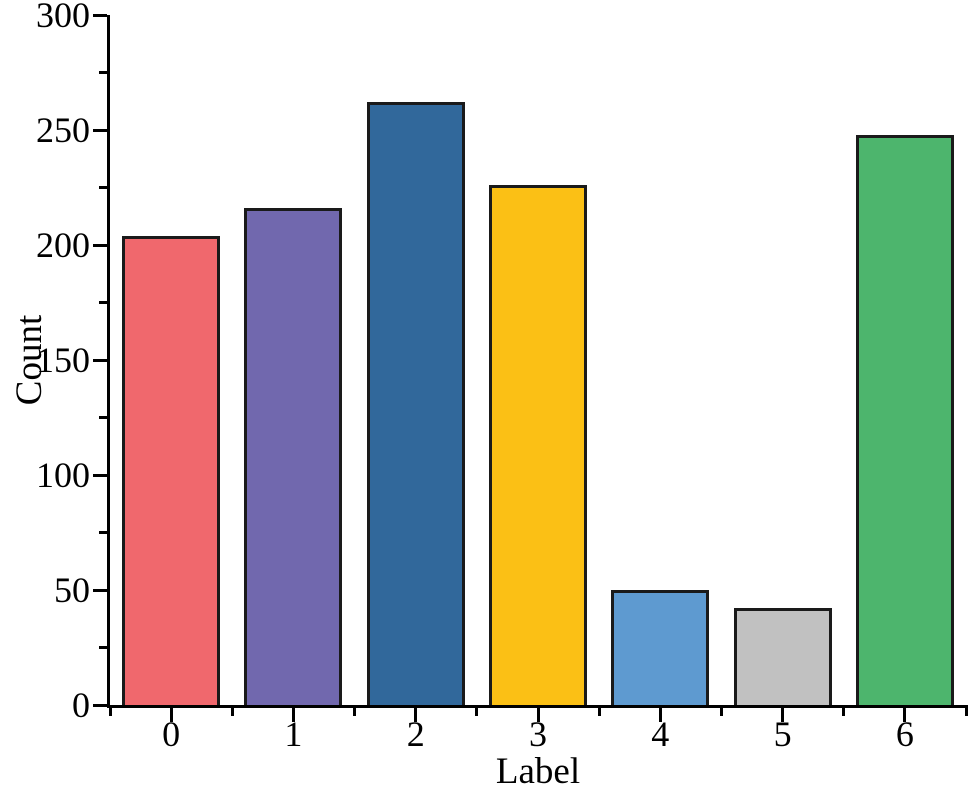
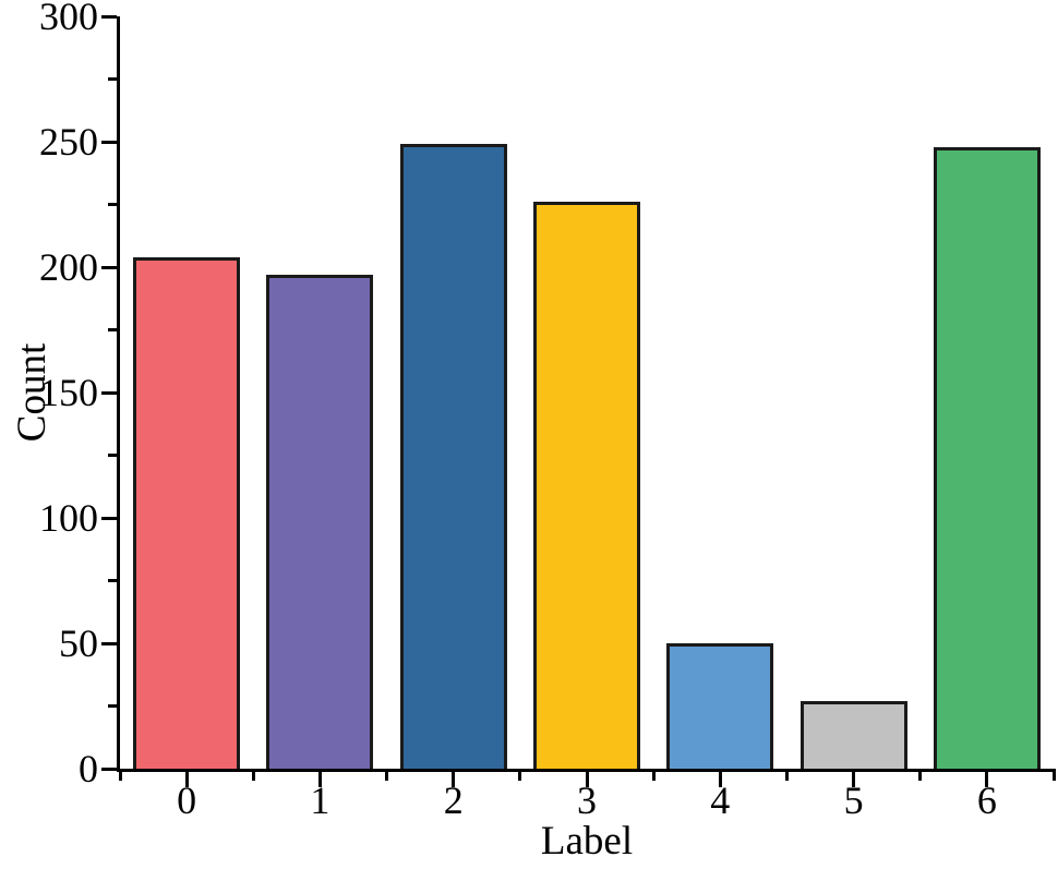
1: 216 -> 197
2: 262 -> 249
5: 42 -> 27
